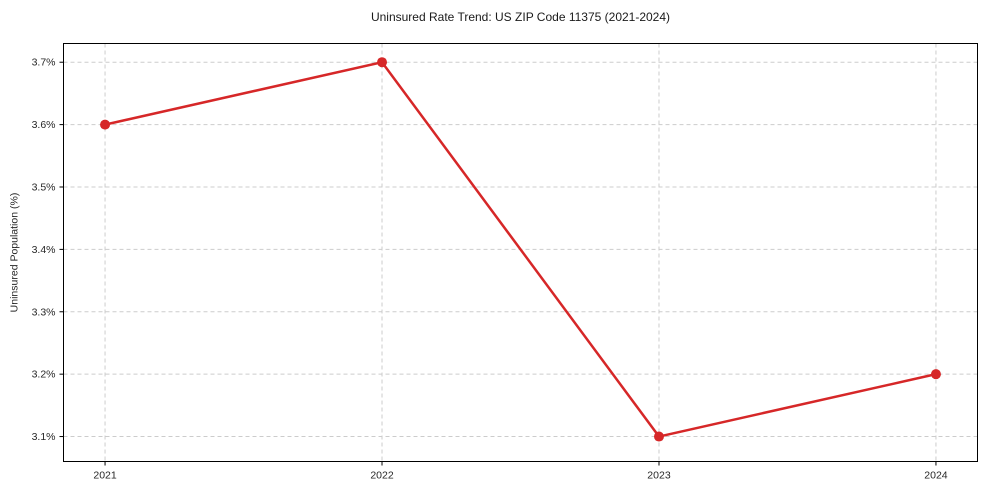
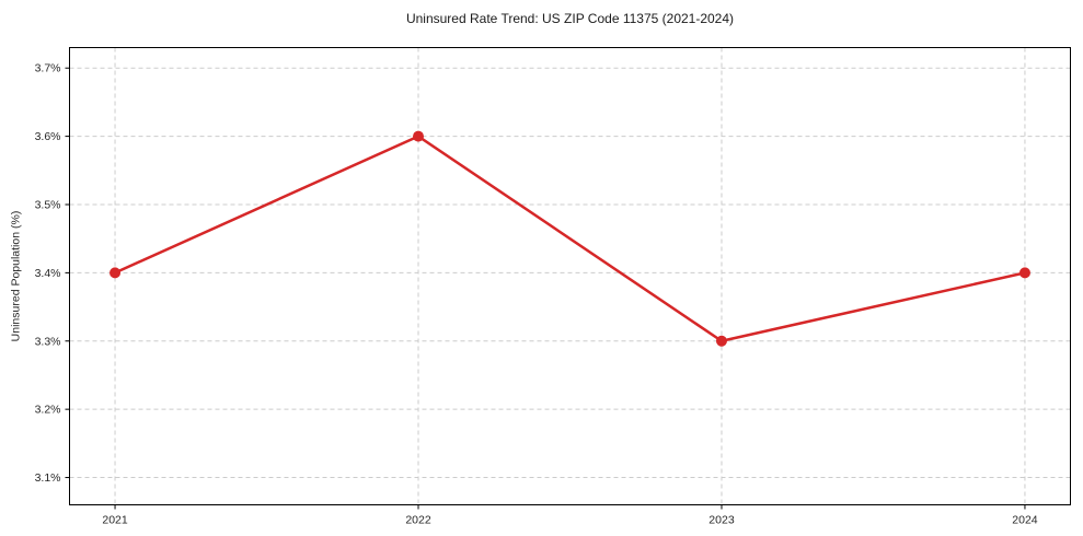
2021: 3.6% -> 3.4%
2022: 3.7% -> 3.6%
2023: 3.1% -> 3.3%
2024: 3.2% -> 3.4%
